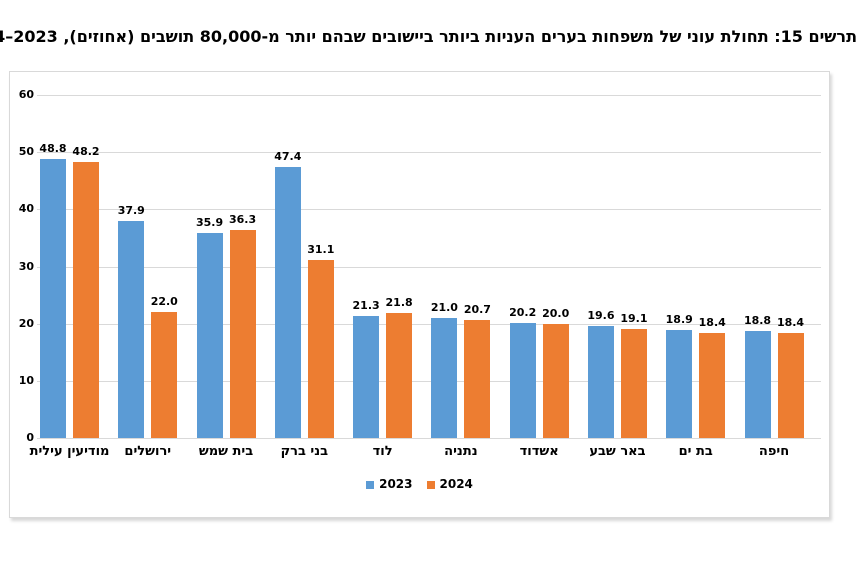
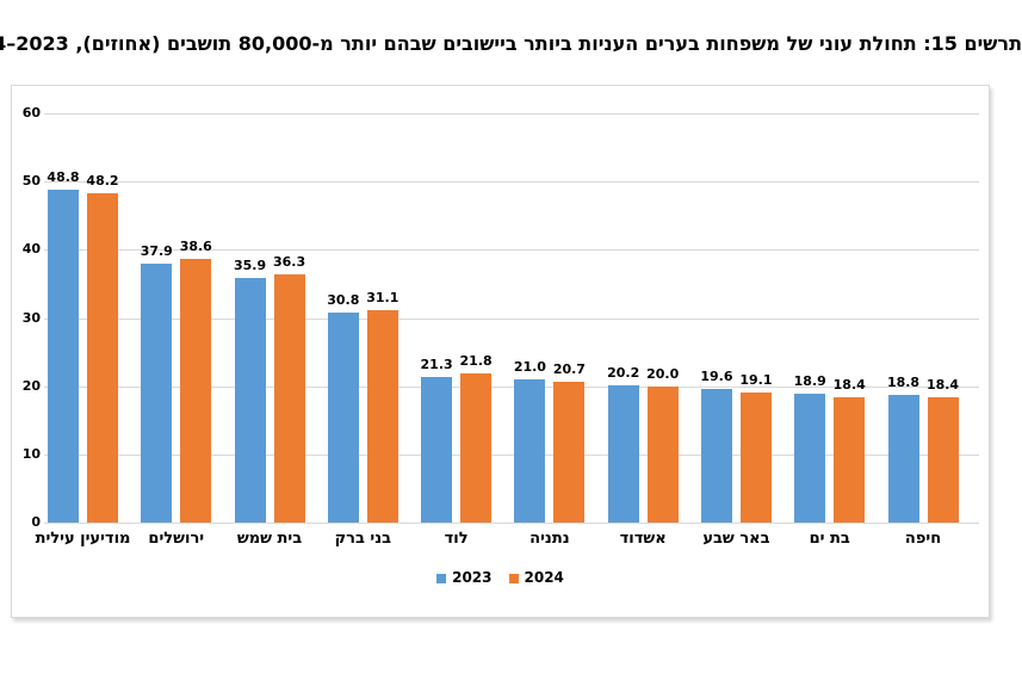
2024/ירושלים: 22.0 -> 38.6
2023/בני ברק: 47.4 -> 30.8
